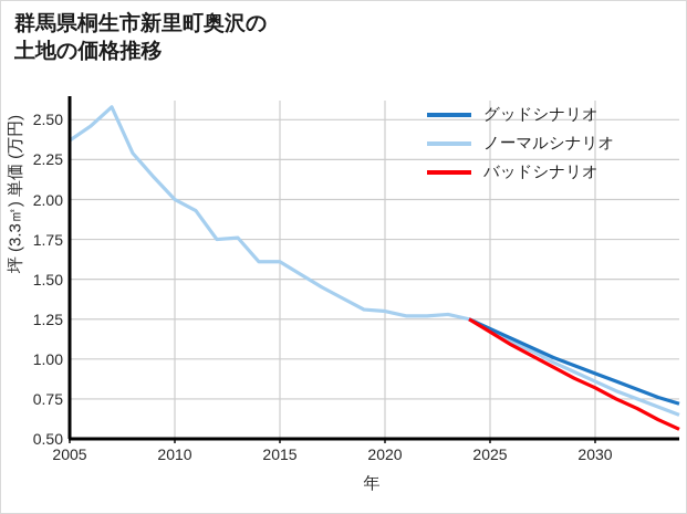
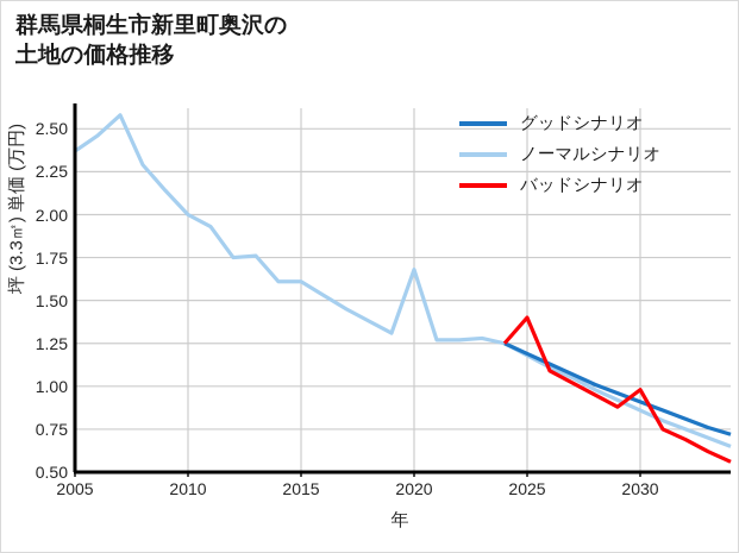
ノーマルシナリオ/2020: 1.30 -> 1.68
バッドシナリオ/2025: 1.17 -> 1.40
バッドシナリオ/2030: 0.82 -> 0.98
